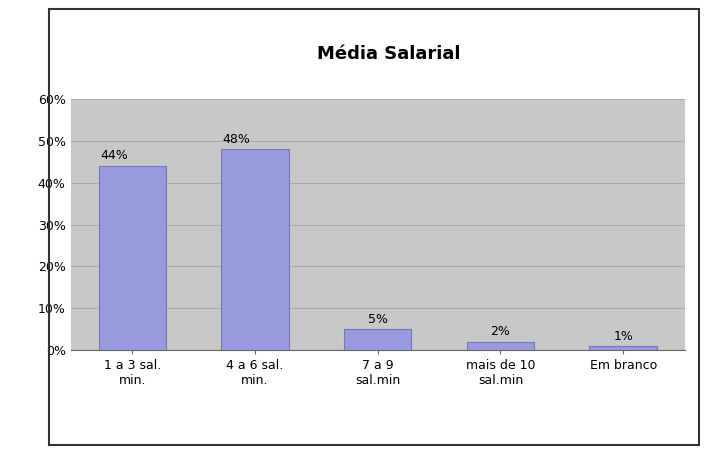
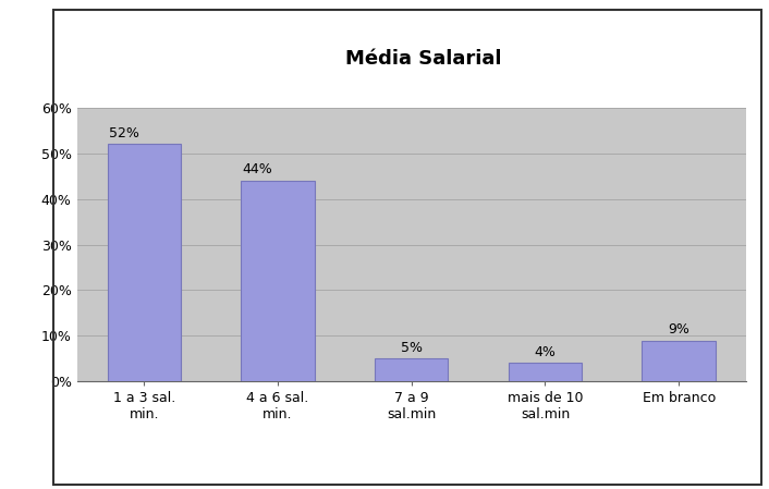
1 a 3 sal. min.: 44% -> 52%
4 a 6 sal. min.: 48% -> 44%
mais de 10 sal.min: 2% -> 4%
Em branco: 1% -> 9%
